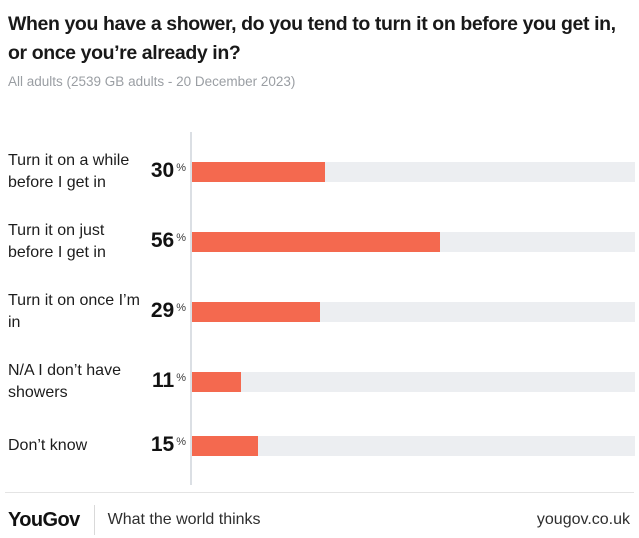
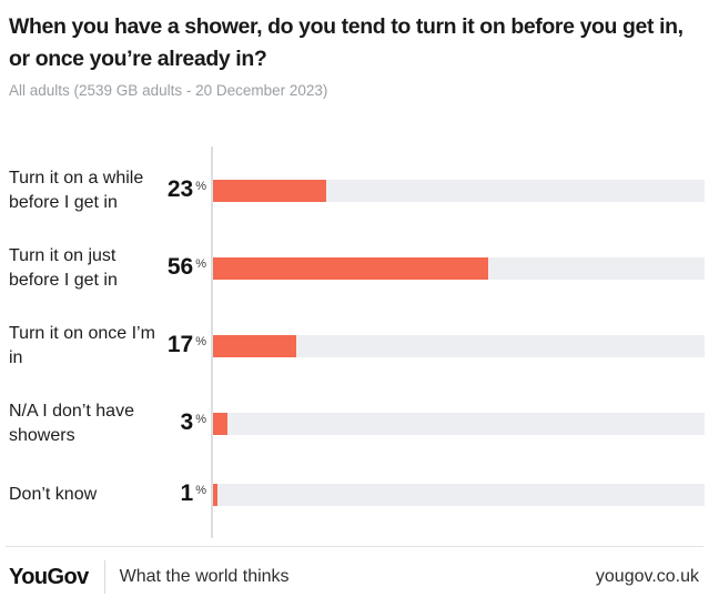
Turn it on a while before I get in: 30 -> 23
Turn it on once I’m in: 29 -> 17
N/A I don’t have showers: 11 -> 3
Don’t know: 15 -> 1
